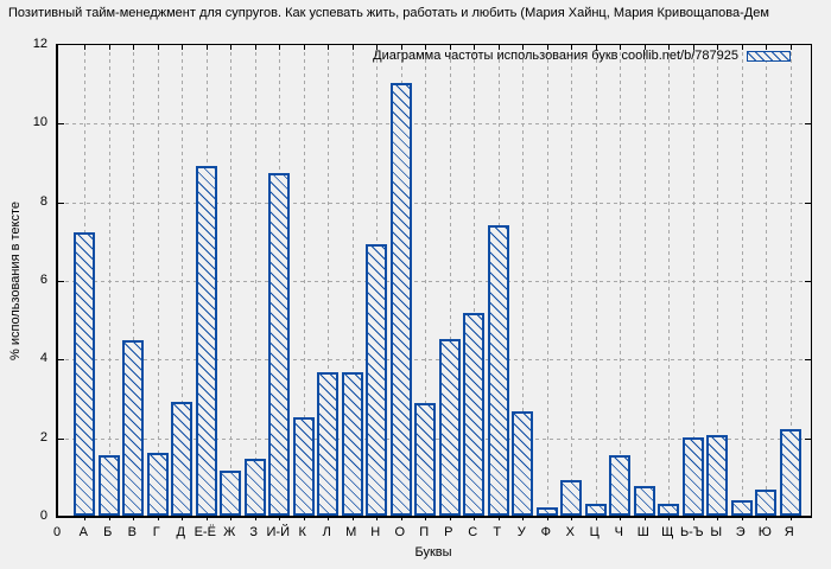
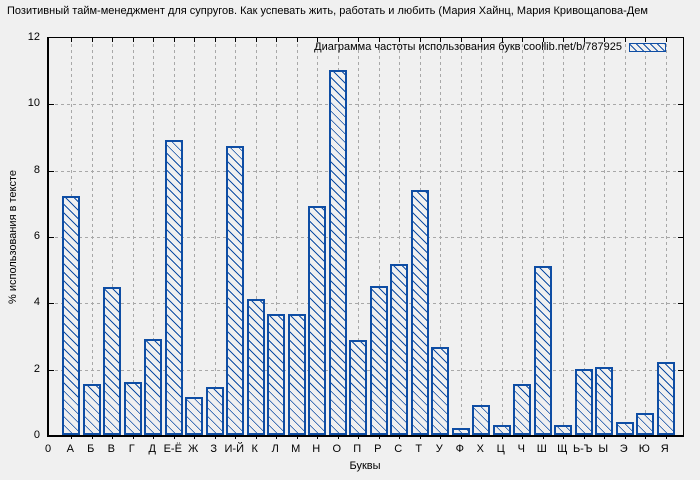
К: 2.5 -> 4.1
Ш: 0.8 -> 5.1
